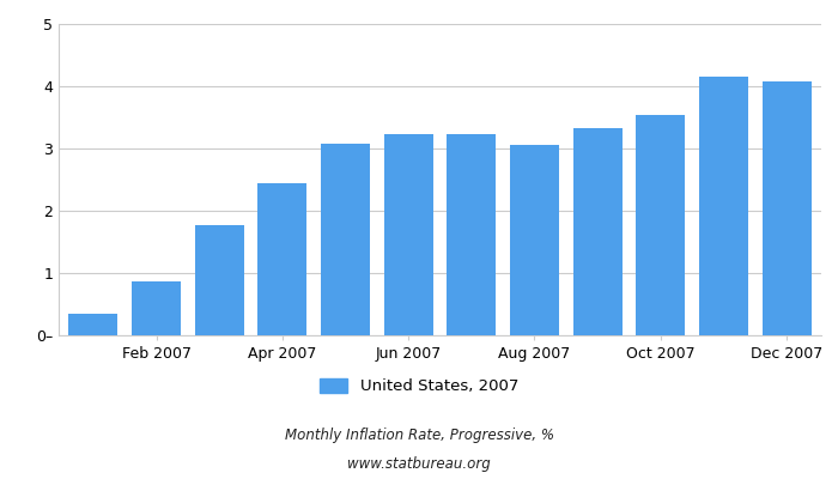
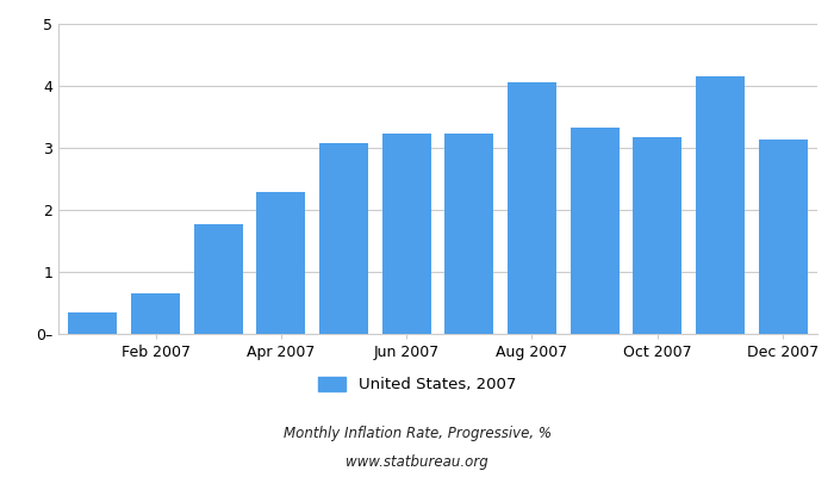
Feb 2007: 0.86 -> 0.66
Apr 2007: 2.44 -> 2.28
Aug 2007: 3.05 -> 4.06
Oct 2007: 3.54 -> 3.18
Dec 2007: 4.08 -> 3.14
